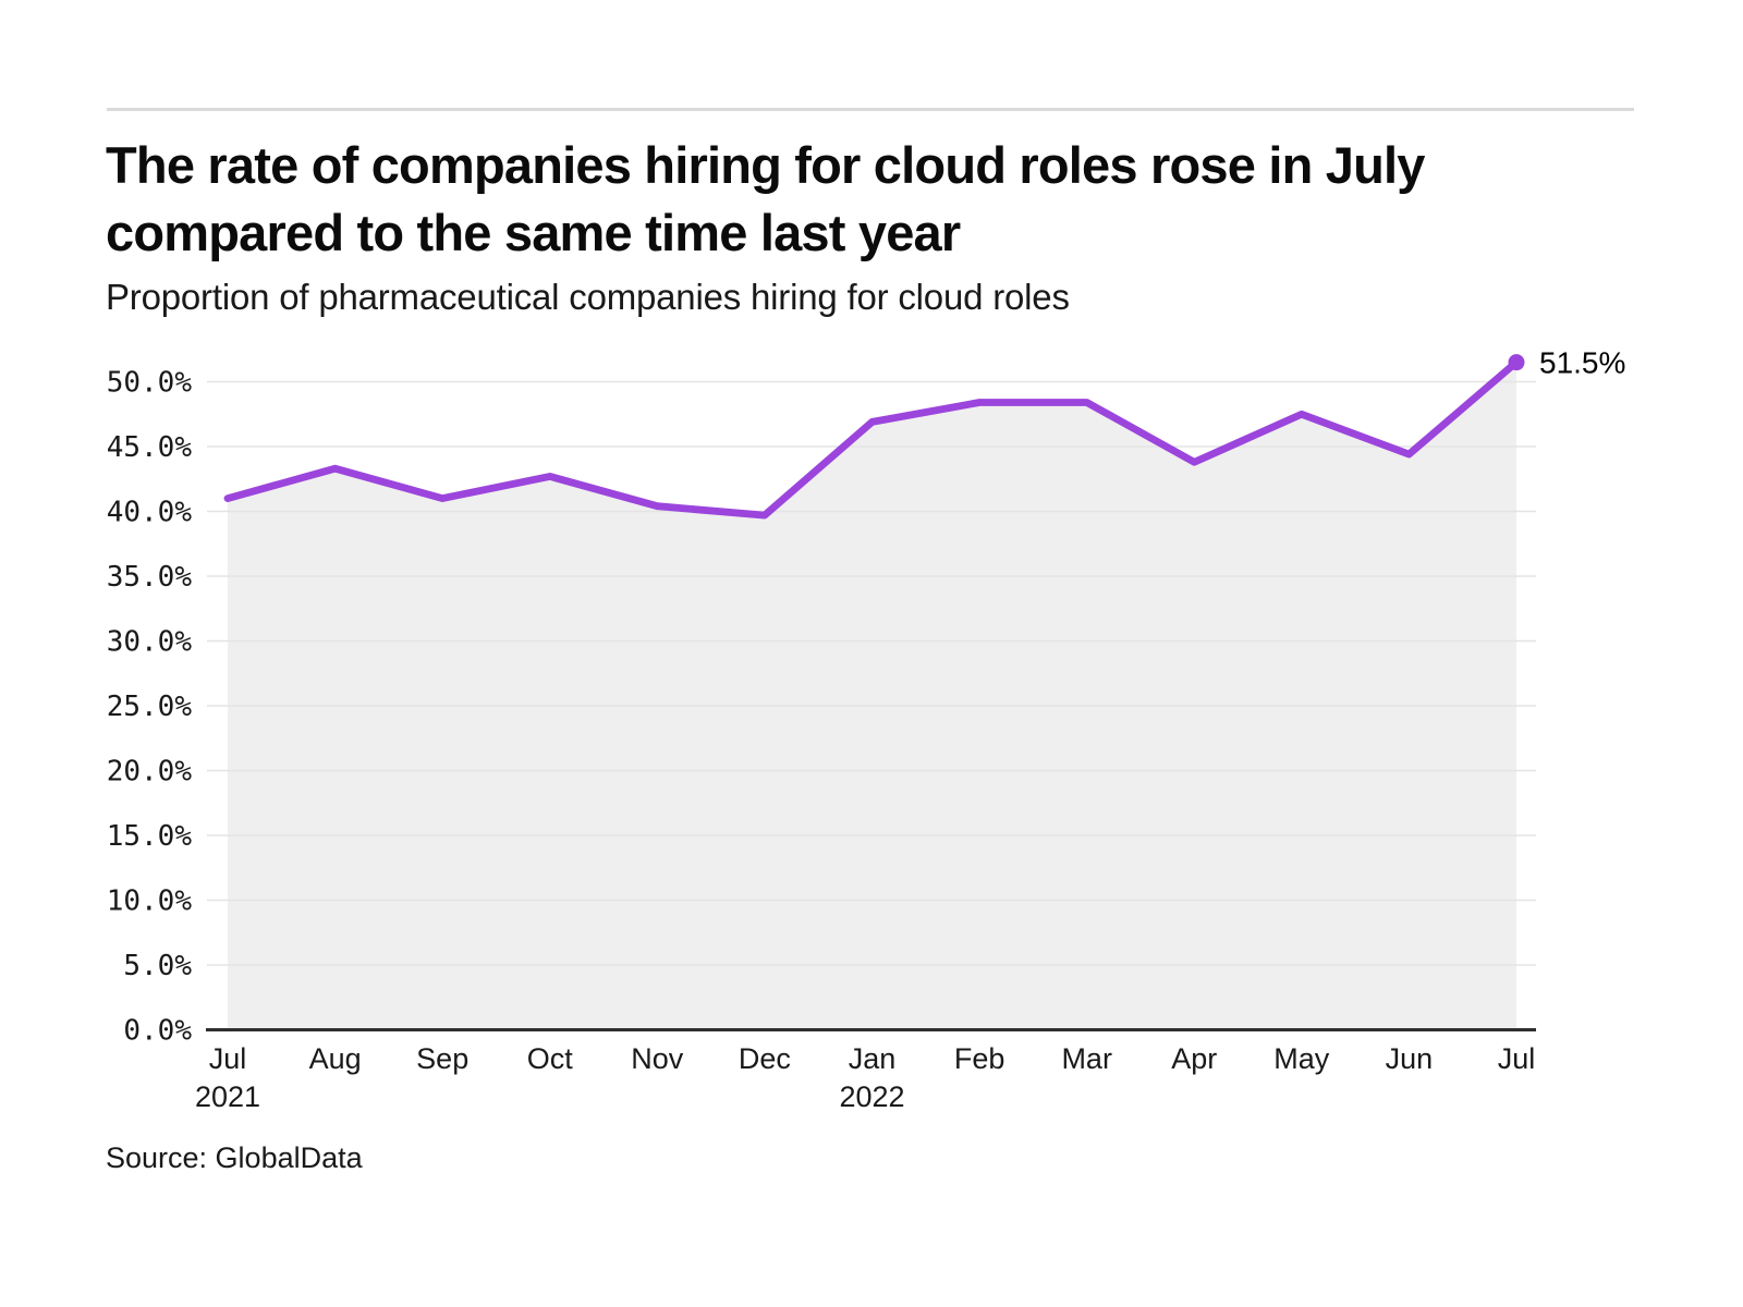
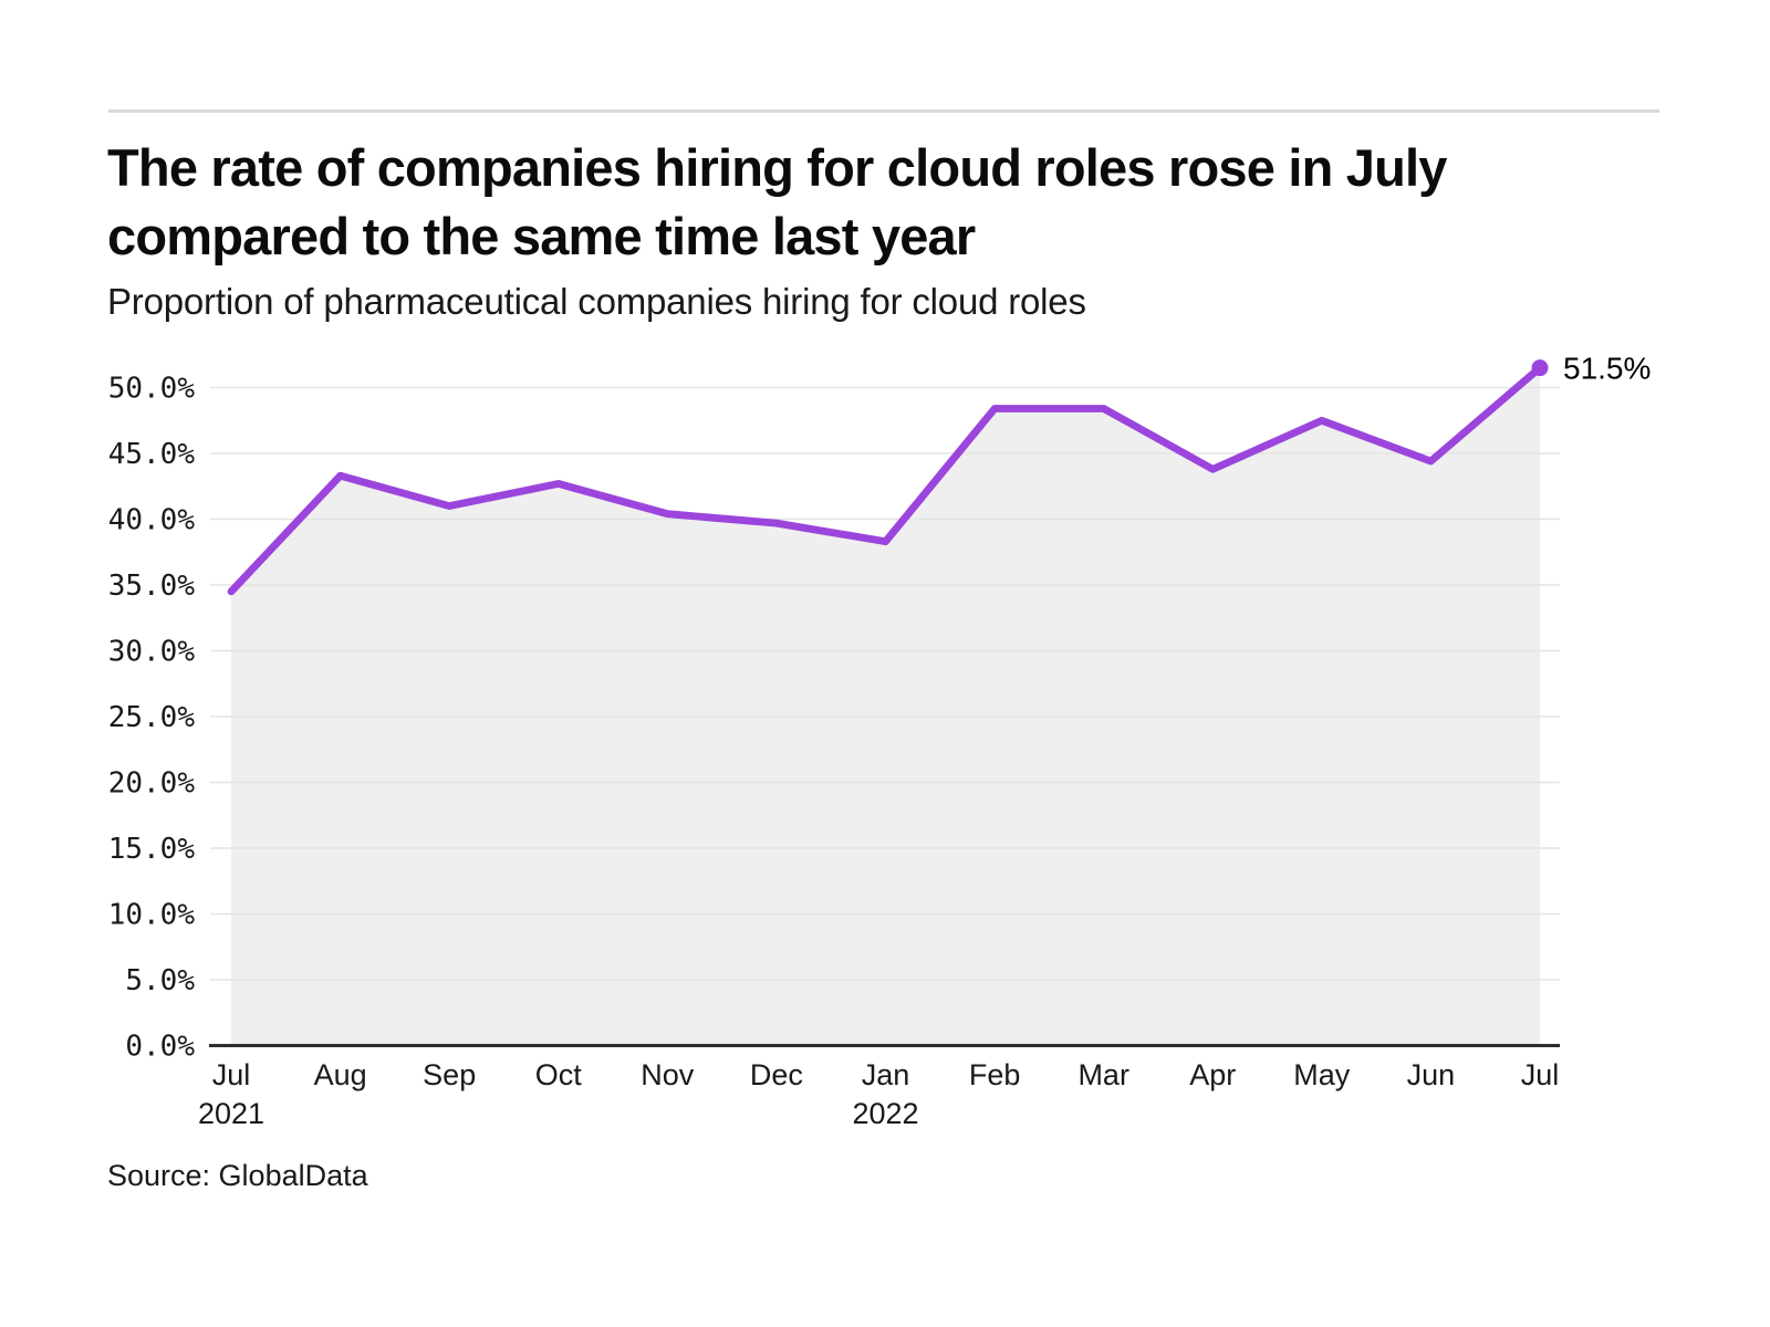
Jul 2021: 41.0% -> 34.5%
Jan 2022: 46.9% -> 38.3%
